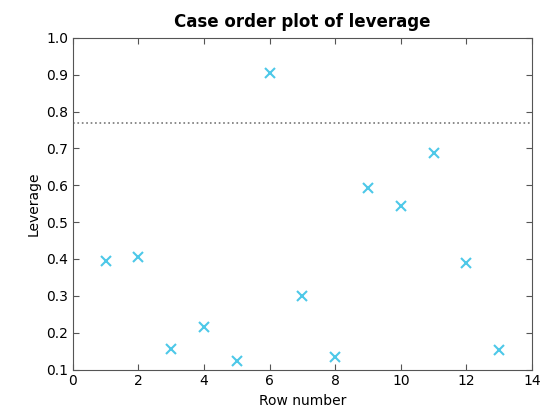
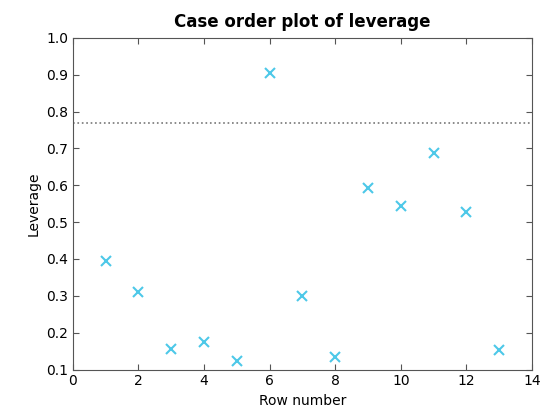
2: 0.405 -> 0.310
4: 0.215 -> 0.175
12: 0.390 -> 0.527
